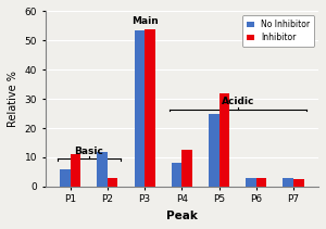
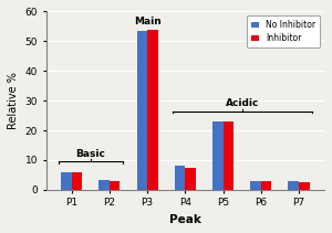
Inhibitor/P1: 11.0 -> 6.0
No Inhibitor/P2: 12.0 -> 3.2
Inhibitor/P4: 12.5 -> 7.5
No Inhibitor/P5: 25.0 -> 23.0
Inhibitor/P5: 32.0 -> 23.0
